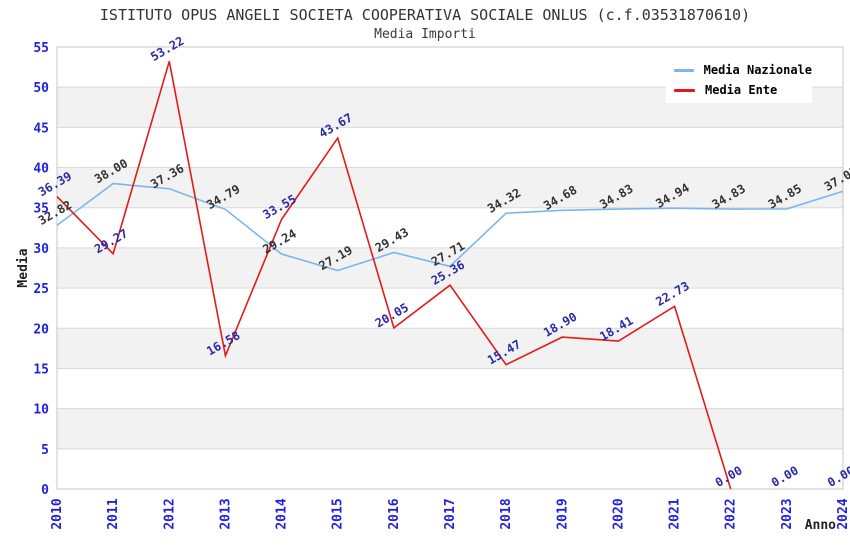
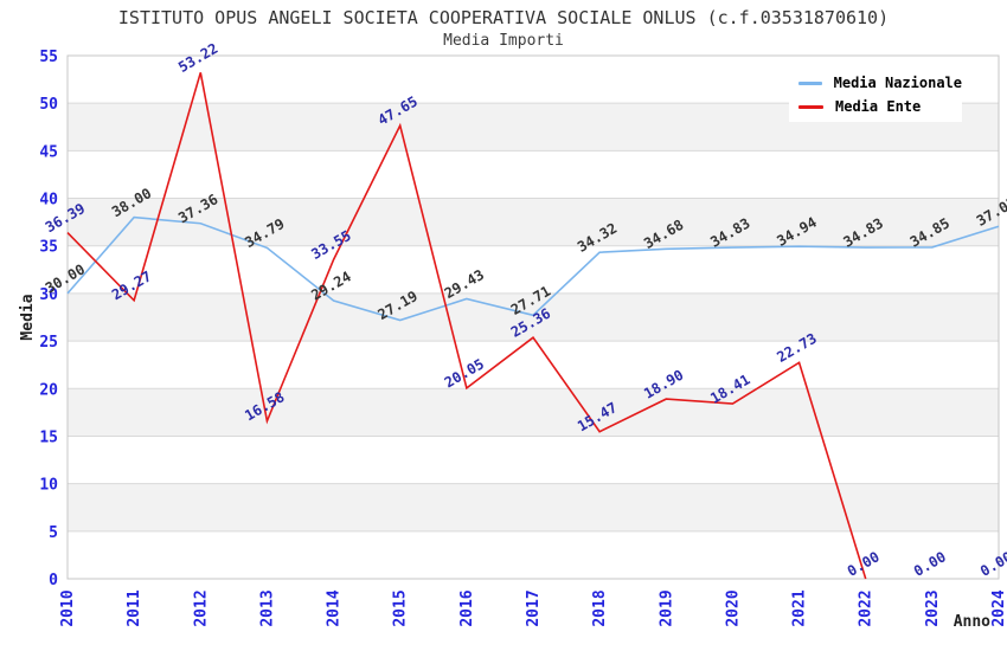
Media Nazionale/2010: 32.82 -> 30.00
Media Ente/2015: 43.67 -> 47.65
